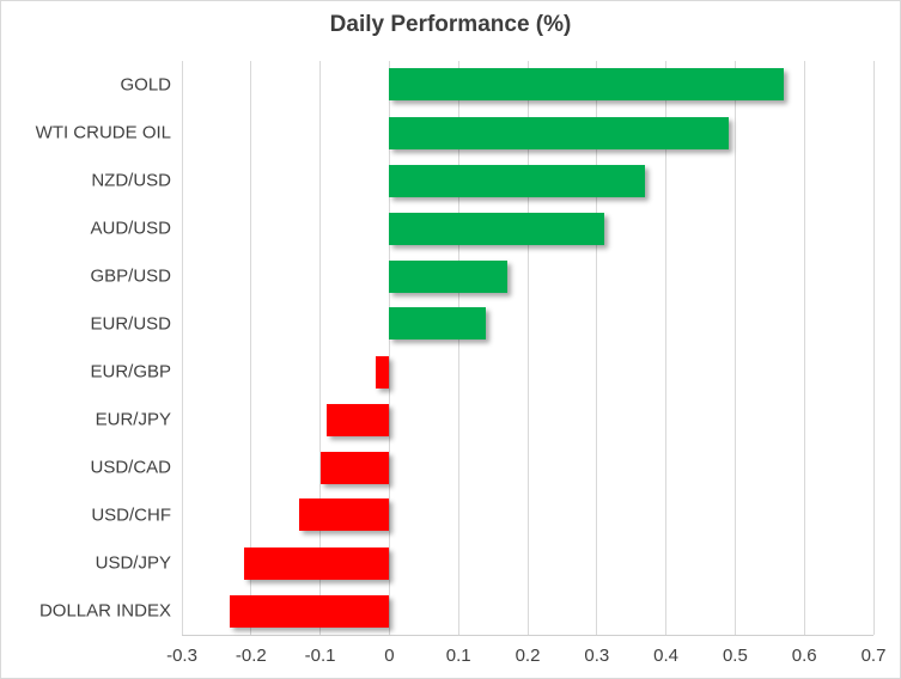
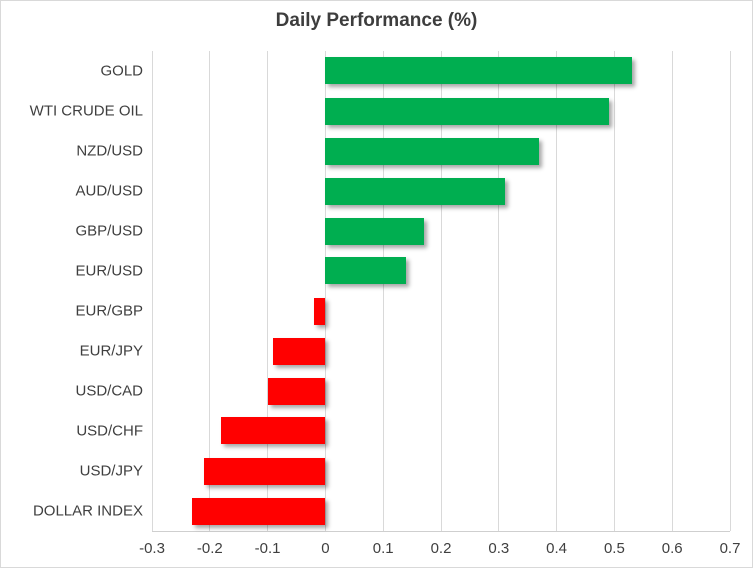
GOLD: 0.57 -> 0.53
USD/CHF: -0.13 -> -0.18
